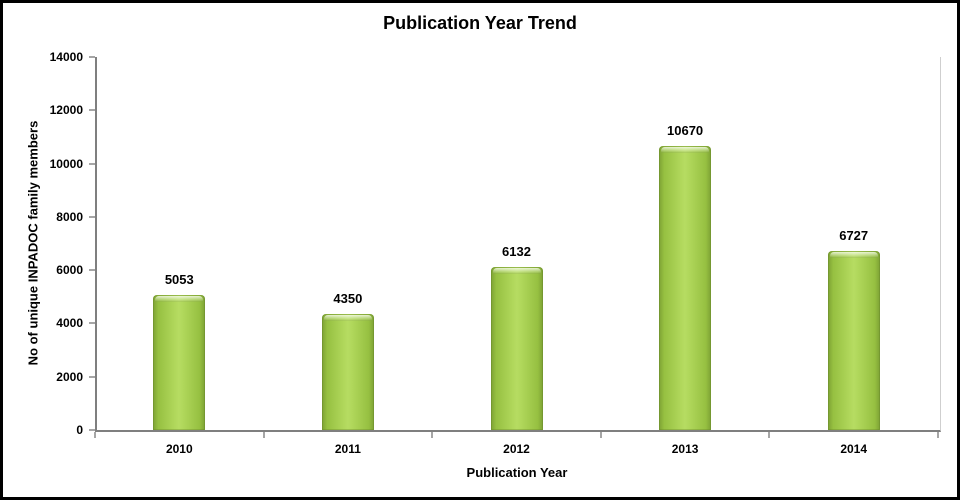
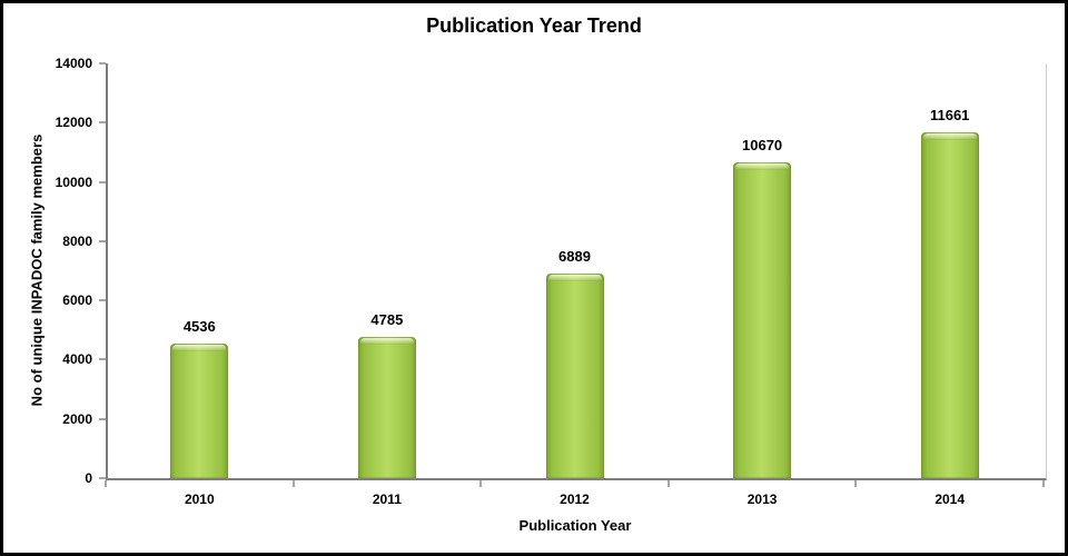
2010: 5053 -> 4536
2011: 4350 -> 4785
2012: 6132 -> 6889
2014: 6727 -> 11661
